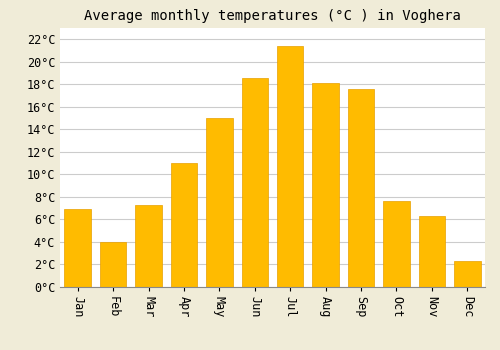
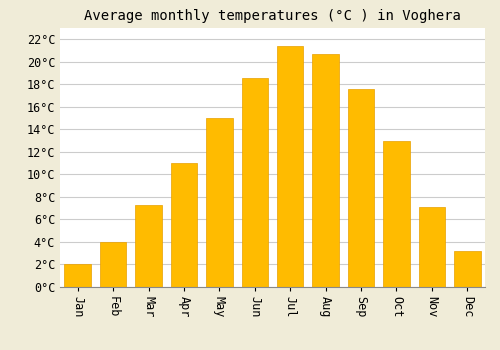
Jan: 6.9°C -> 2.0°C
Aug: 18.1°C -> 20.7°C
Oct: 7.6°C -> 13.0°C
Nov: 6.3°C -> 7.1°C
Dec: 2.3°C -> 3.2°C
